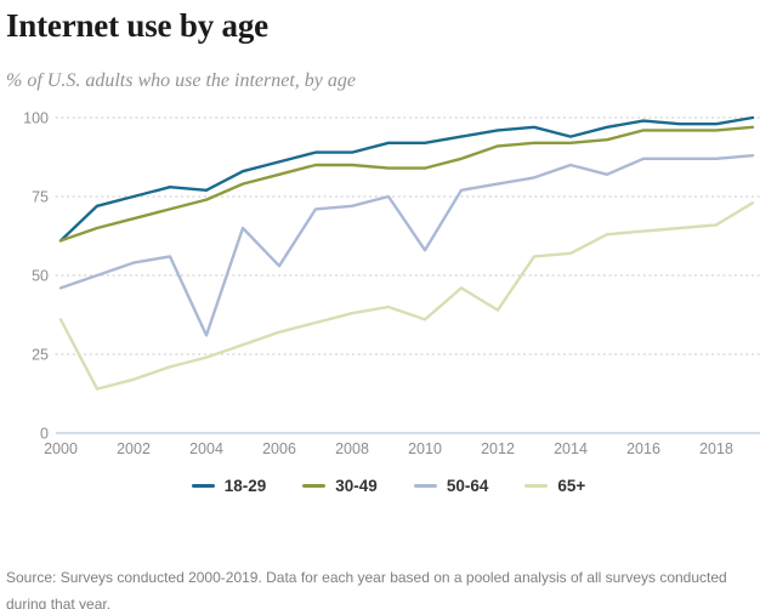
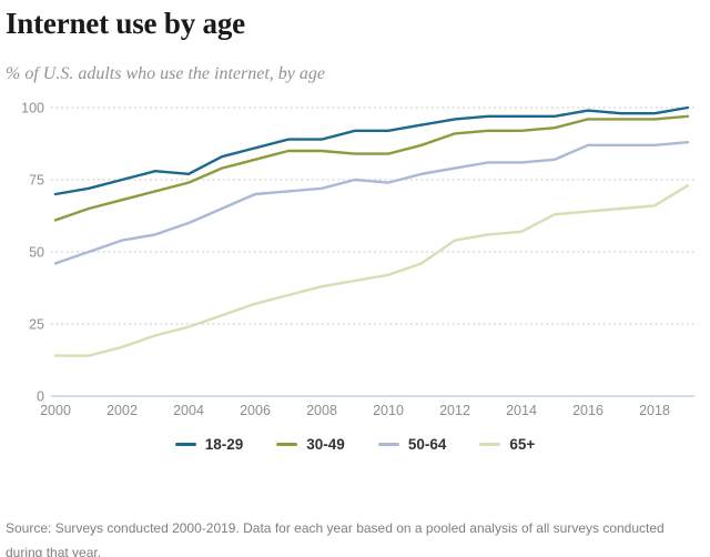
18-29/2000: 61 -> 70
65+/2000: 36 -> 14
50-64/2004: 31 -> 60
50-64/2006: 53 -> 70
50-64/2010: 58 -> 74
65+/2010: 36 -> 42
65+/2012: 39 -> 54
18-29/2014: 94 -> 97
50-64/2014: 85 -> 81
